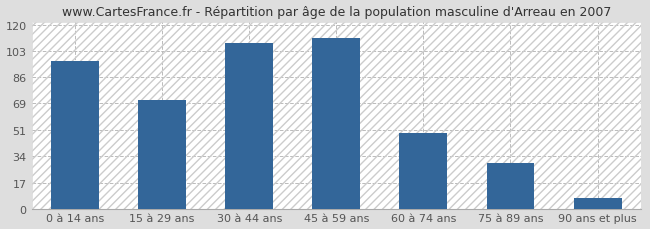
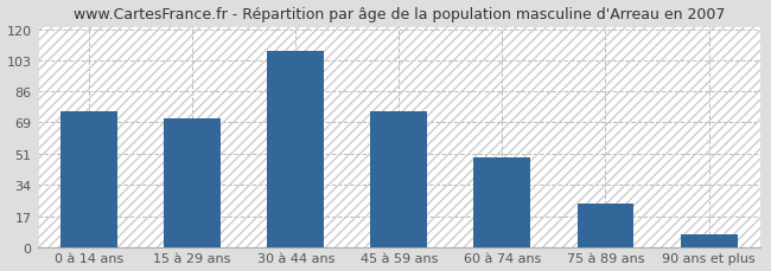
0 à 14 ans: 96 -> 75
45 à 59 ans: 111 -> 75
75 à 89 ans: 30 -> 24
